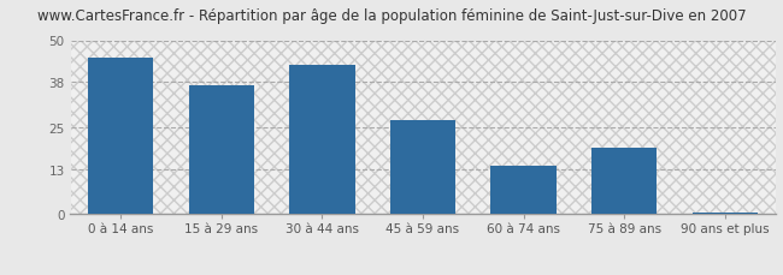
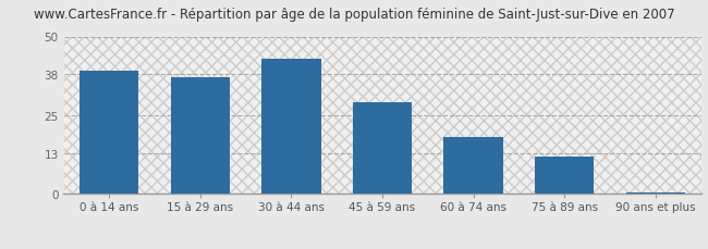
0 à 14 ans: 45.0 -> 39.0
45 à 59 ans: 27.0 -> 29.0
60 à 74 ans: 14.0 -> 18.0
75 à 89 ans: 19.0 -> 12.0
